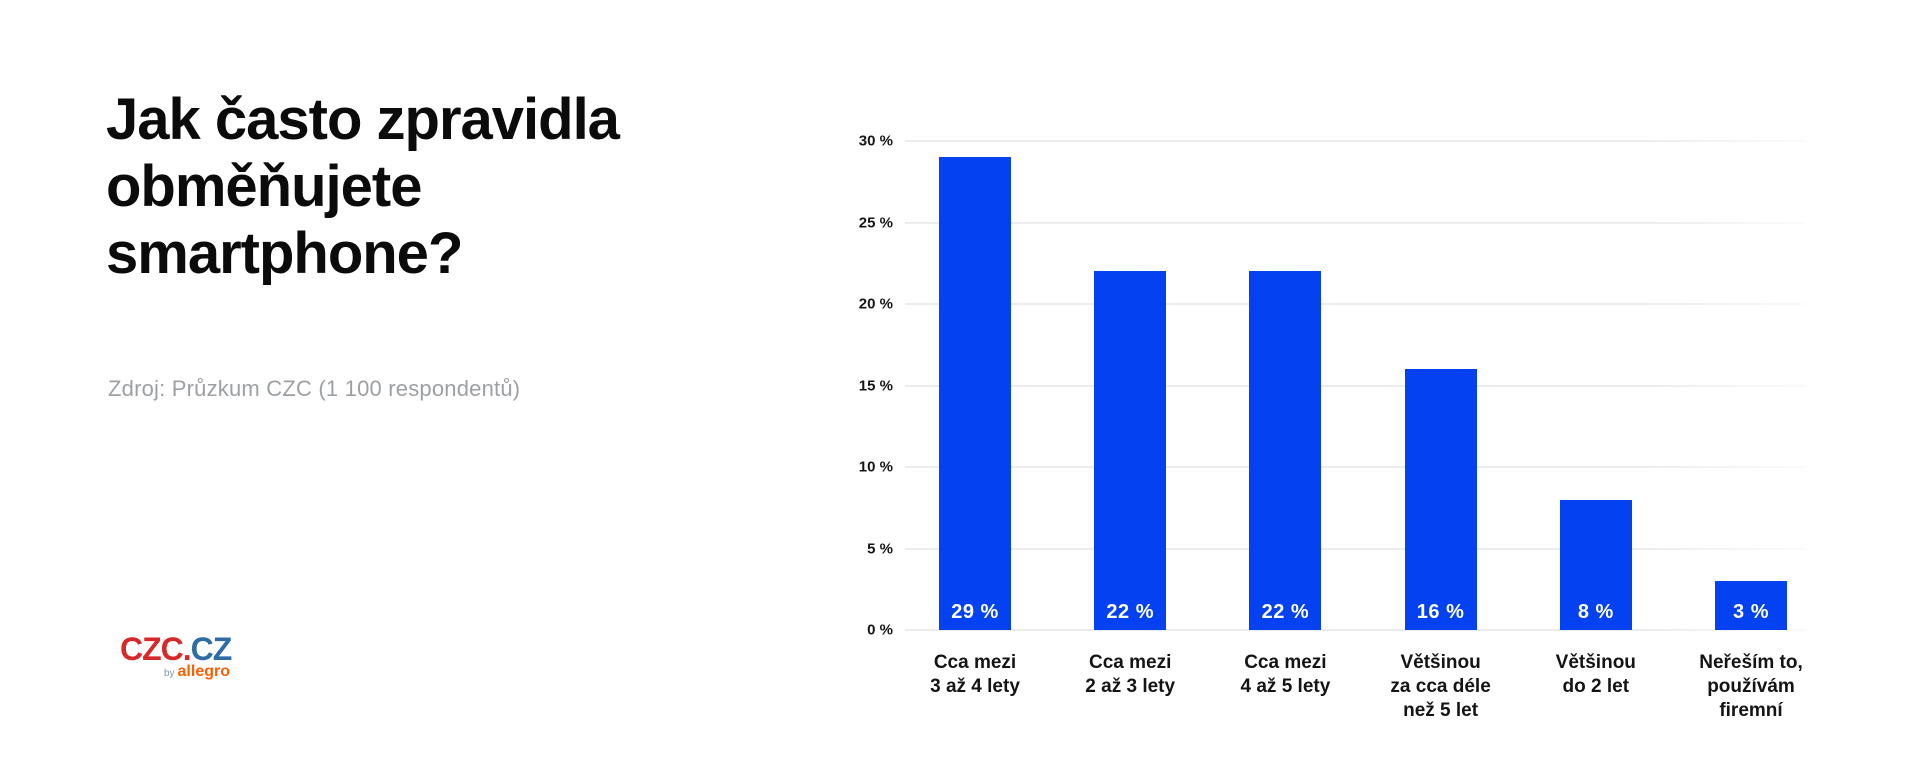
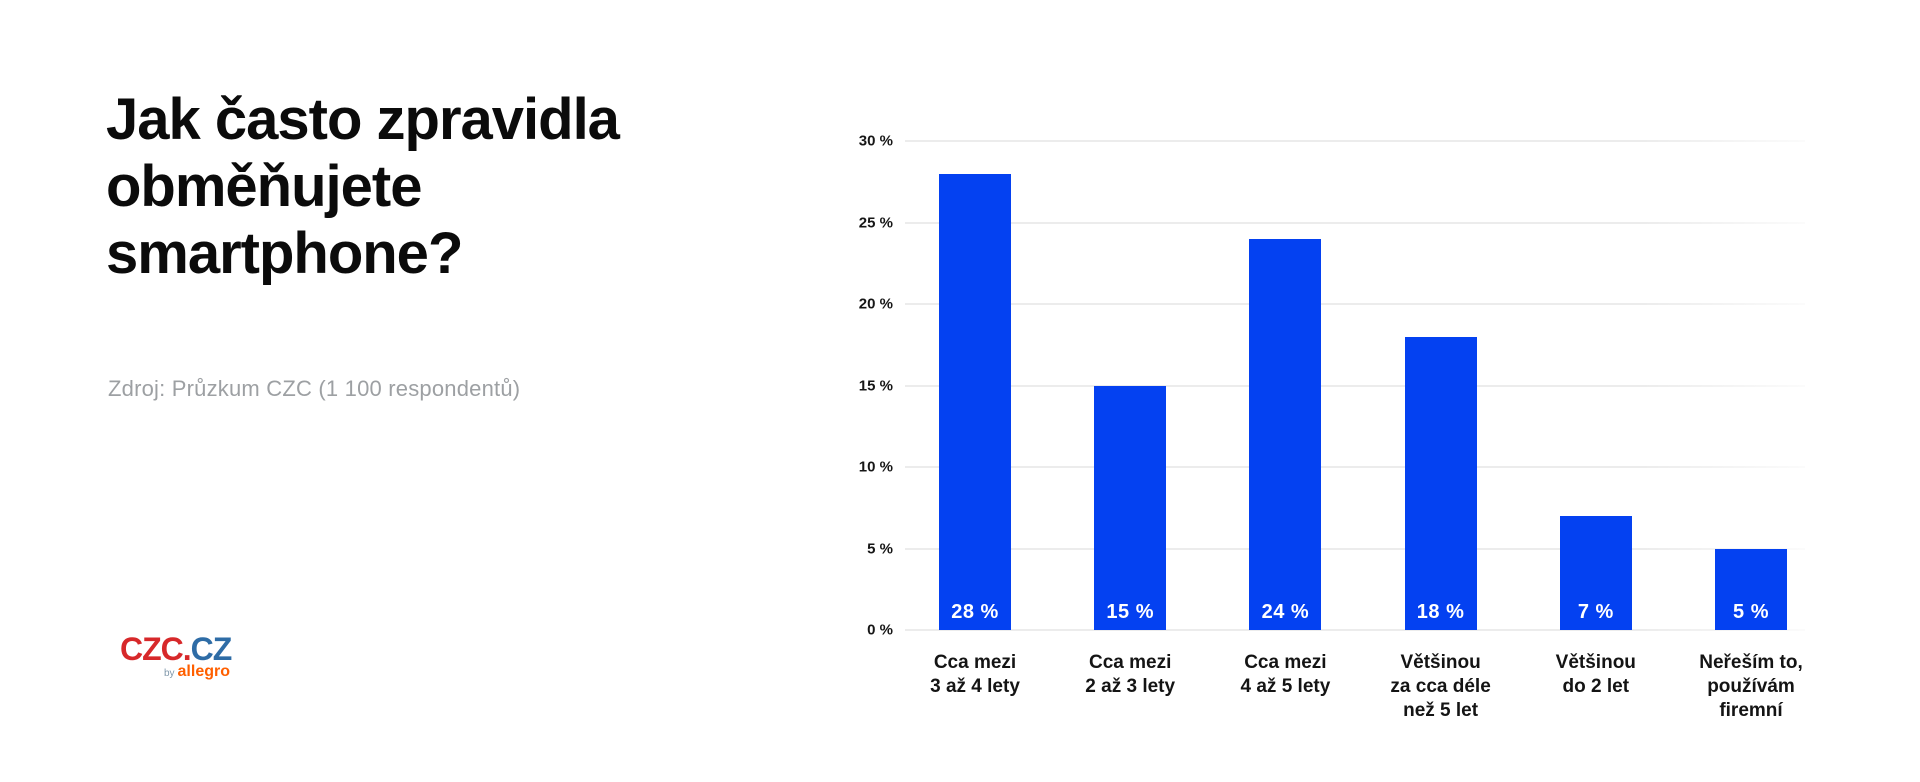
Cca mezi 3 až 4 lety: 29 -> 28
Cca mezi 2 až 3 lety: 22 -> 15
Cca mezi 4 až 5 lety: 22 -> 24
Většinou za cca déle než 5 let: 16 -> 18
Většinou do 2 let: 8 -> 7
Neřeším to, používám firemní: 3 -> 5
